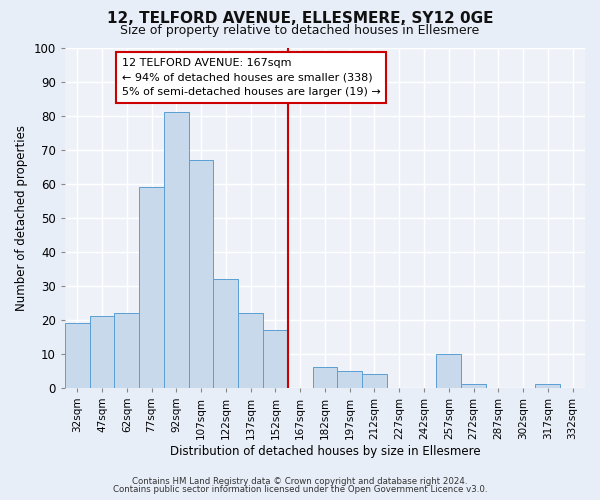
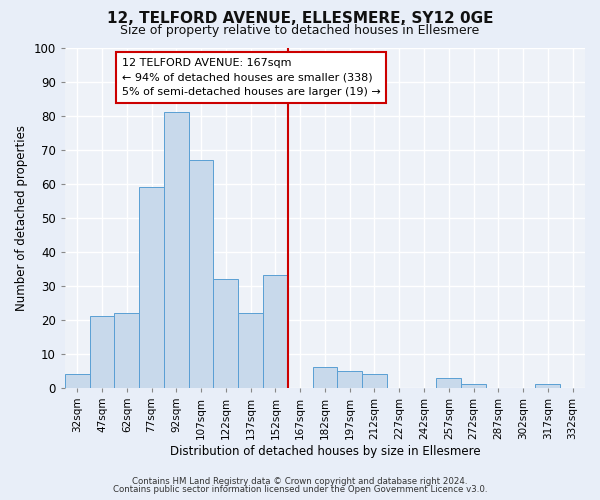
32sqm: 19 -> 4
152sqm: 17 -> 33
257sqm: 10 -> 3
